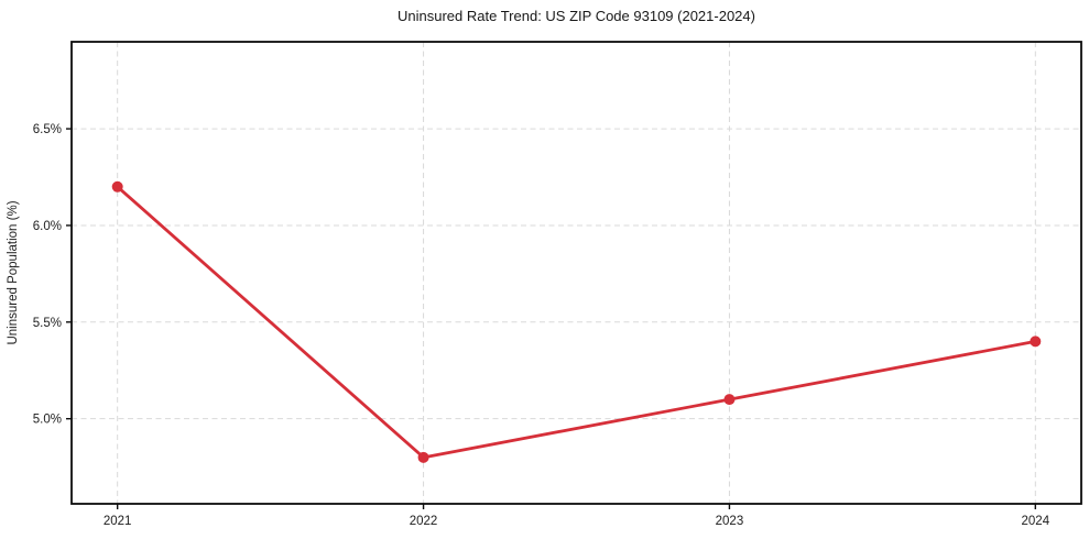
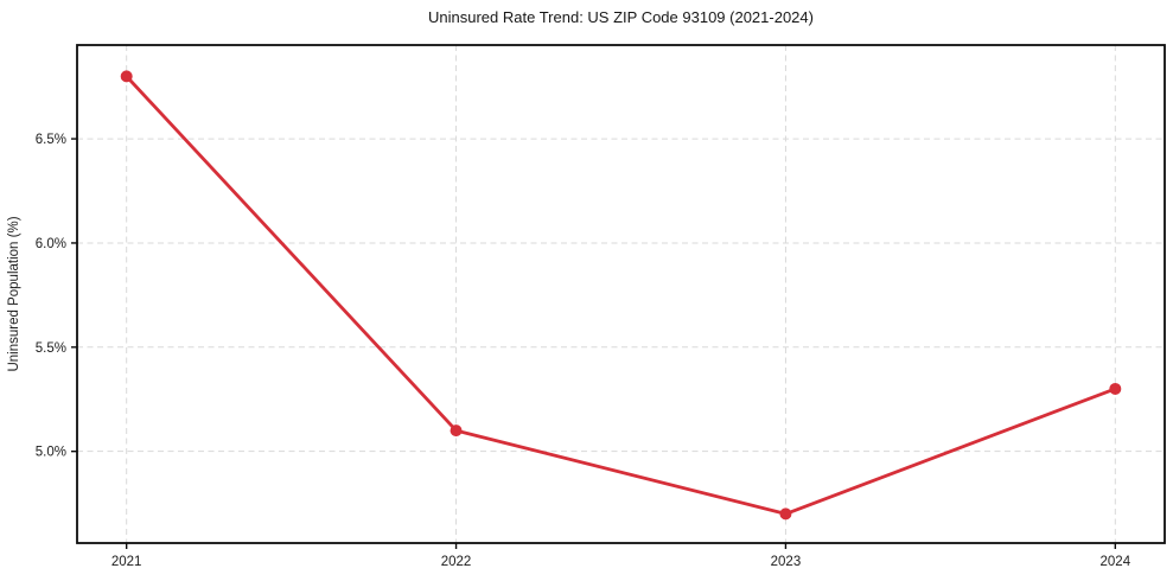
2021: 6.2% -> 6.8%
2022: 4.8% -> 5.1%
2023: 5.1% -> 4.7%
2024: 5.4% -> 5.3%
